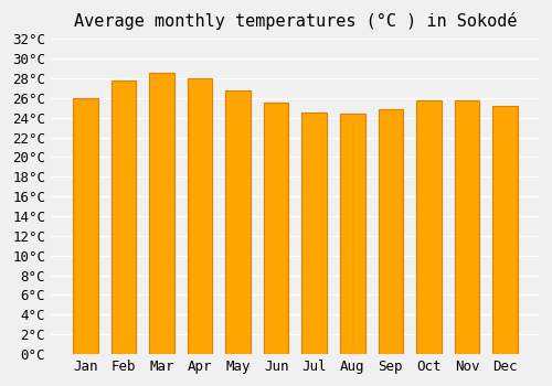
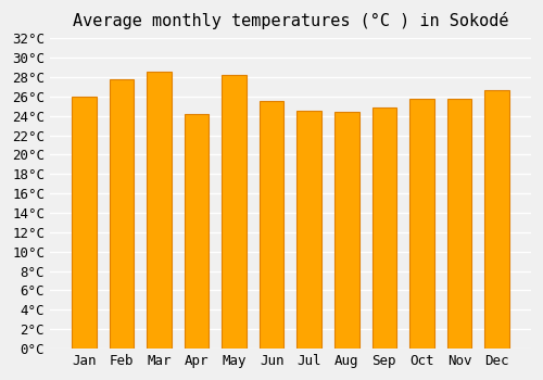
Apr: 28.0°C -> 24.2°C
May: 26.8°C -> 28.2°C
Dec: 25.2°C -> 26.6°C
